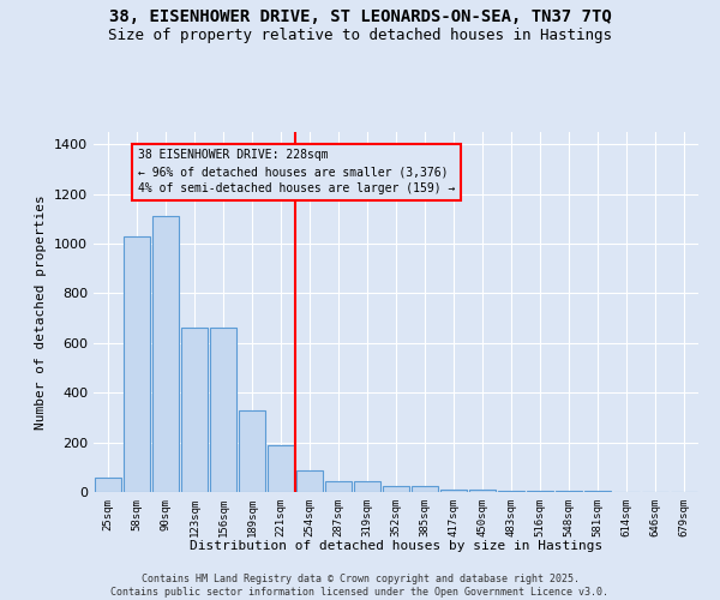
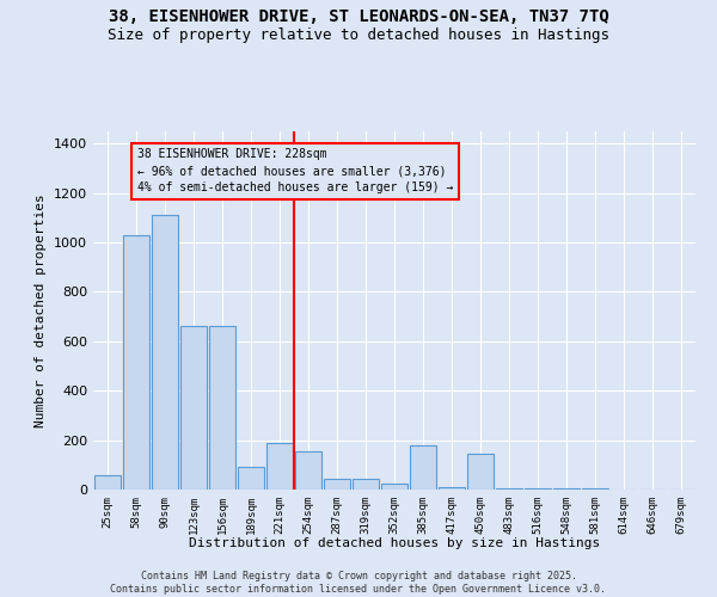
189sqm: 330 -> 90
254sqm: 85 -> 155
385sqm: 22 -> 180
450sqm: 12 -> 145
